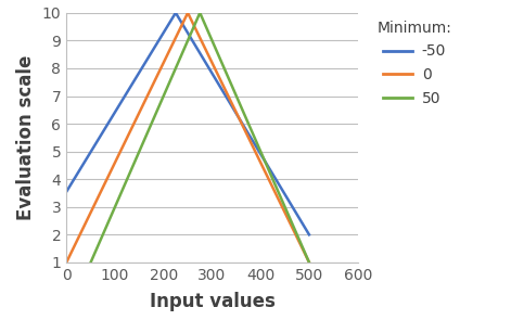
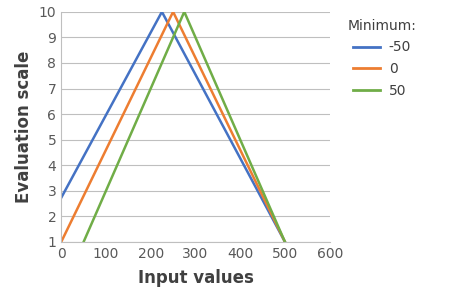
-50/0: 3.55 -> 2.73
-50/500: 2.00 -> 1.00
